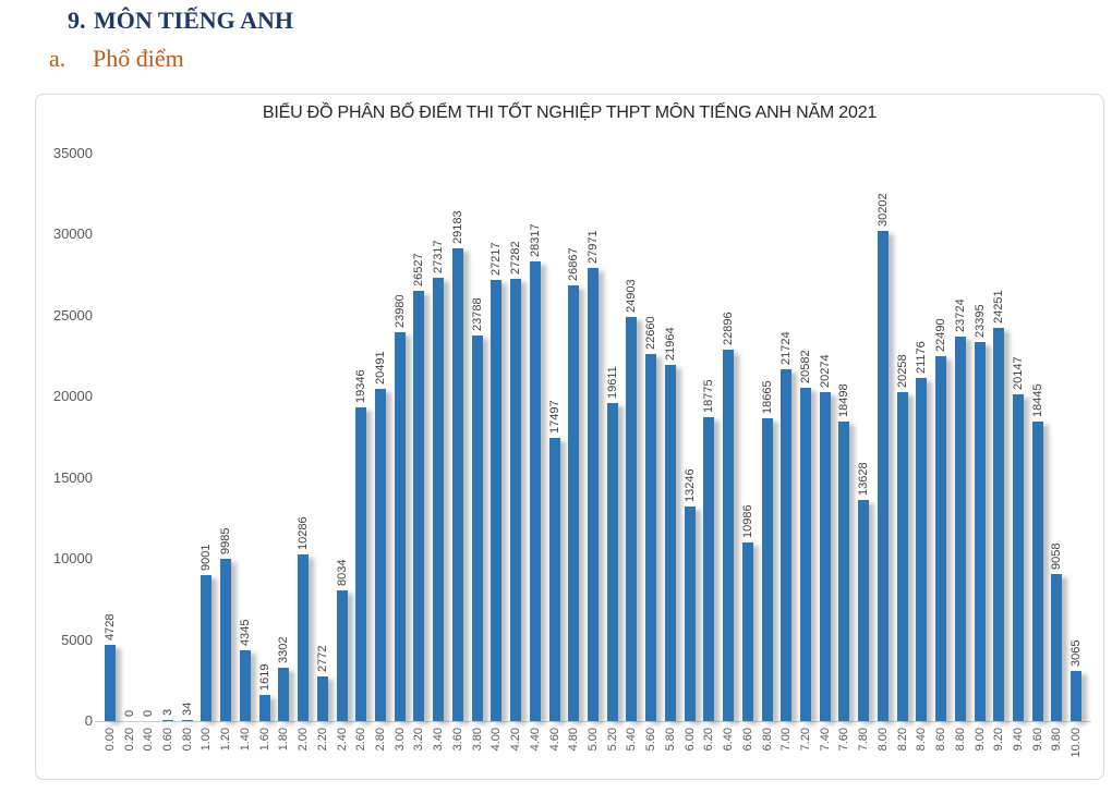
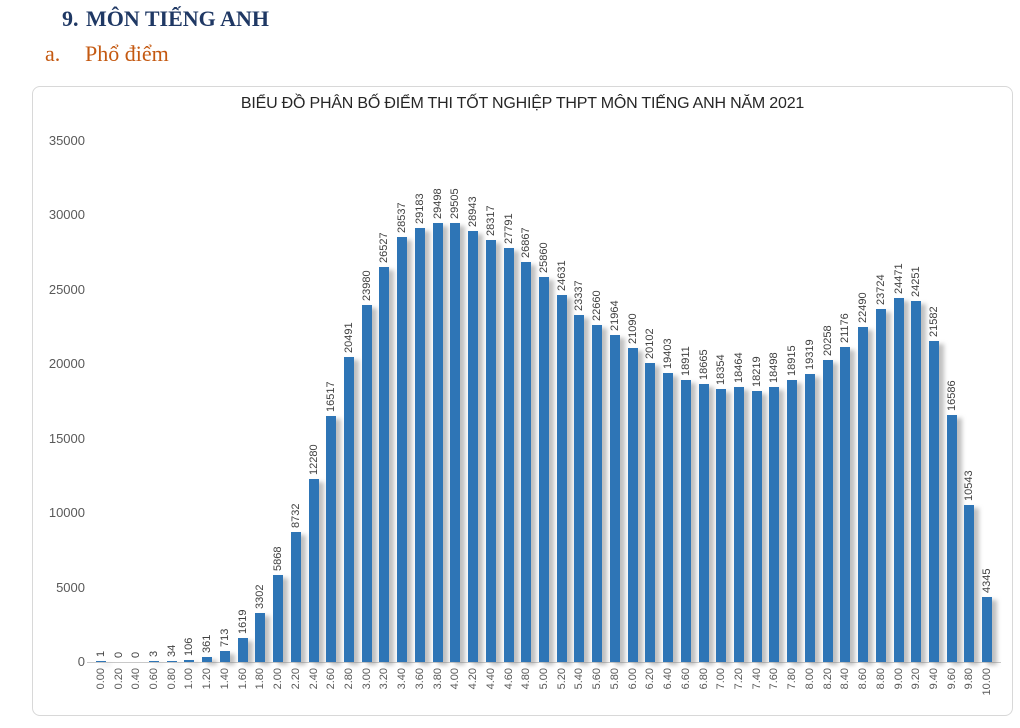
0.00: 4728 -> 1
1.00: 9001 -> 106
1.20: 9985 -> 361
1.40: 4345 -> 713
2.00: 10286 -> 5868
2.20: 2772 -> 8732
2.40: 8034 -> 12280
2.60: 19346 -> 16517
3.40: 27317 -> 28537
3.80: 23788 -> 29498
4.00: 27217 -> 29505
4.20: 27282 -> 28943
4.60: 17497 -> 27791
5.00: 27971 -> 25860
5.20: 19611 -> 24631
5.40: 24903 -> 23337
6.00: 13246 -> 21090
6.20: 18775 -> 20102
6.40: 22896 -> 19403
6.60: 10986 -> 18911
7.00: 21724 -> 18354
7.20: 20582 -> 18464
7.40: 20274 -> 18219
7.80: 13628 -> 18915
8.00: 30202 -> 19319
9.00: 23395 -> 24471
9.40: 20147 -> 21582
9.60: 18445 -> 16586
9.80: 9058 -> 10543
10.00: 3065 -> 4345
